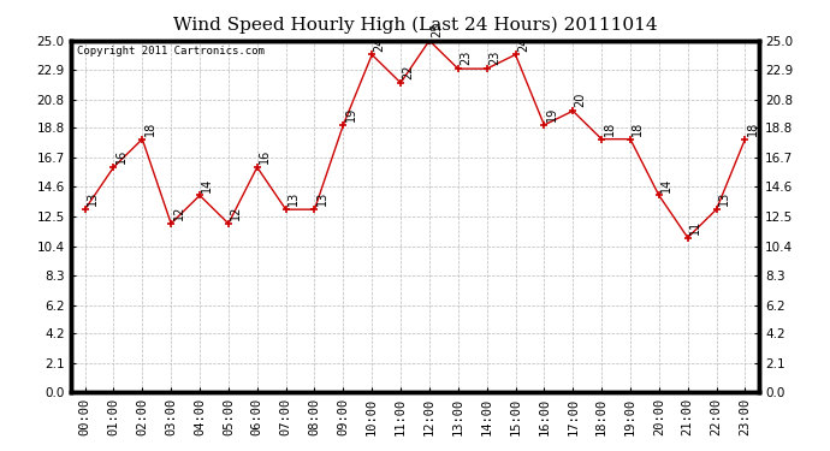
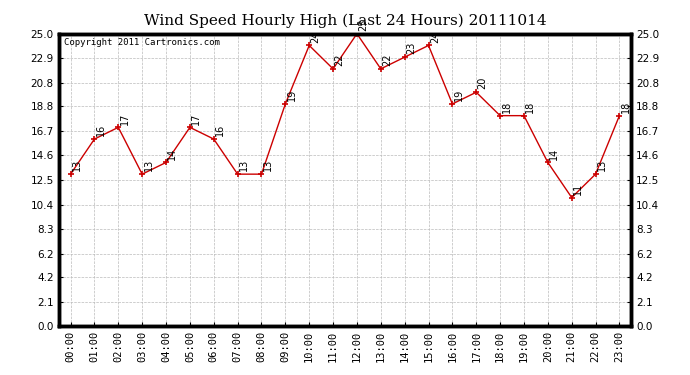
02:00: 18 -> 17
03:00: 12 -> 13
05:00: 12 -> 17
13:00: 23 -> 22
